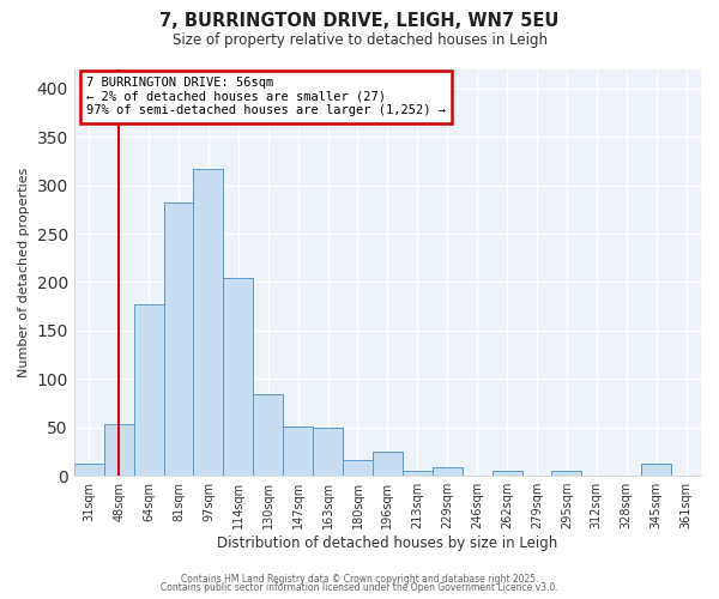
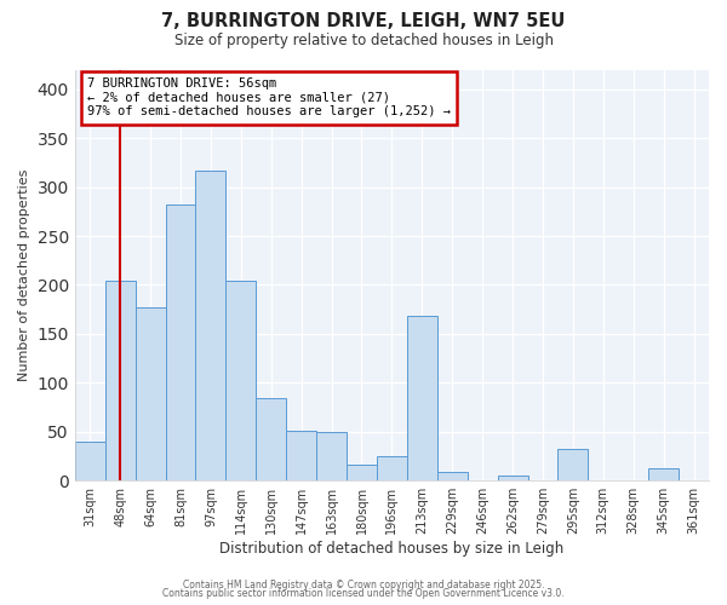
31sqm: 13 -> 40
48sqm: 54 -> 204
213sqm: 5 -> 168
295sqm: 5 -> 32
